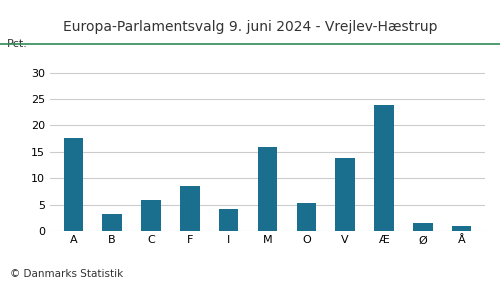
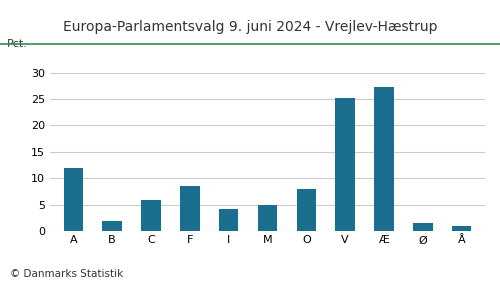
A: 17.6 -> 12.0
B: 3.2 -> 2.0
M: 16.0 -> 5.0
O: 5.4 -> 8.0
V: 13.8 -> 25.2
Æ: 23.8 -> 27.3
